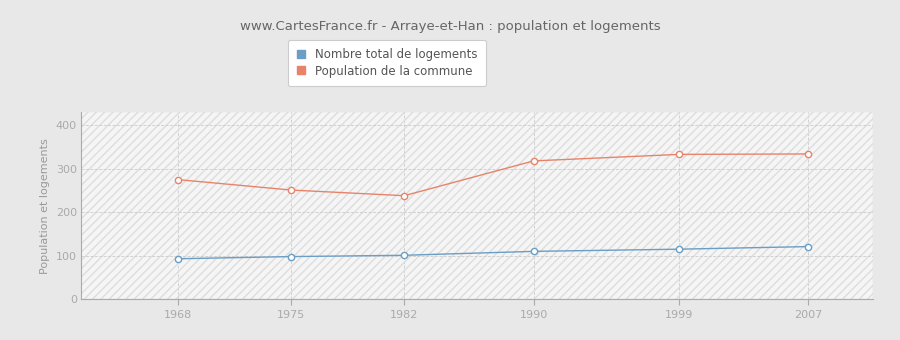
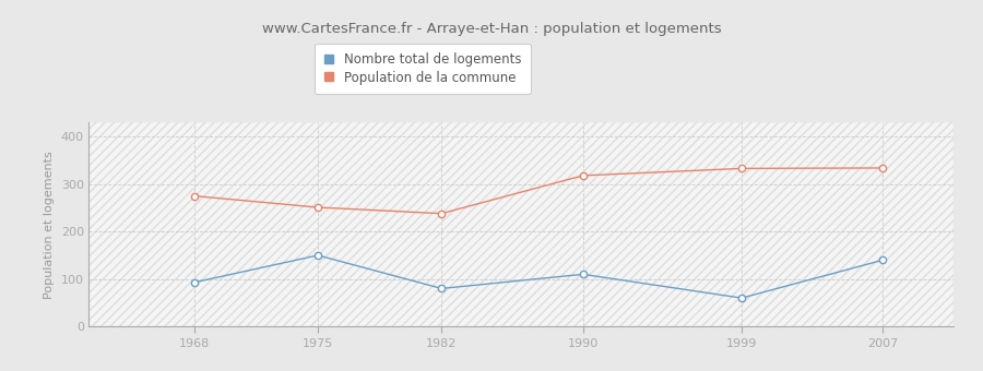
Nombre total de logements/1975: 98 -> 150
Nombre total de logements/1982: 101 -> 80
Nombre total de logements/1999: 115 -> 60
Nombre total de logements/2007: 121 -> 140
